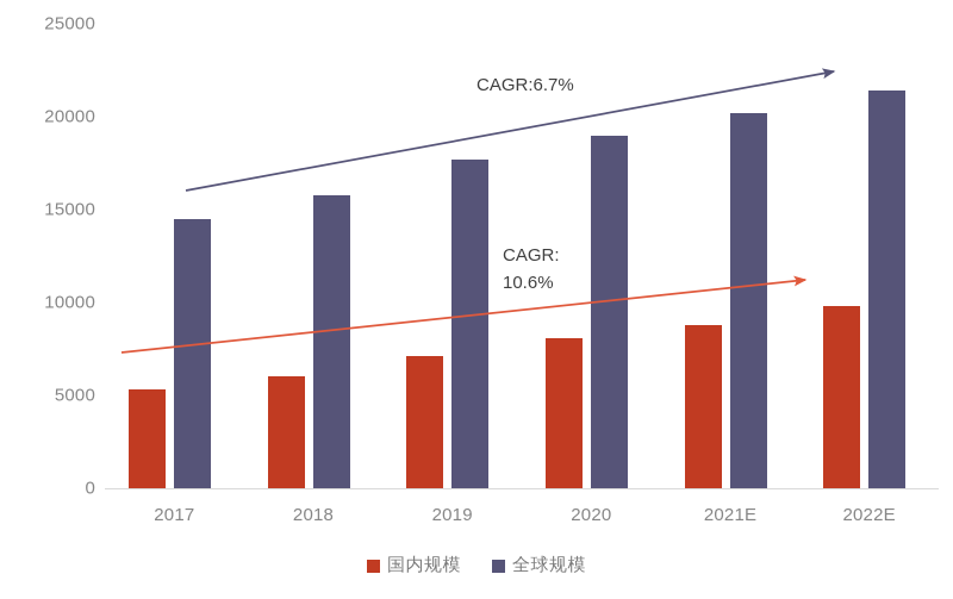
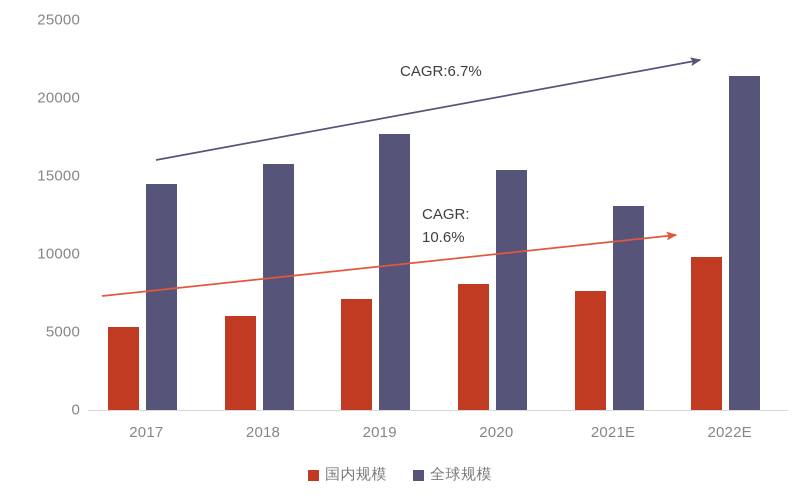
全球规模/2020: 19000 -> 15400
国内规模/2021E: 8800 -> 7600
全球规模/2021E: 20200 -> 13100
